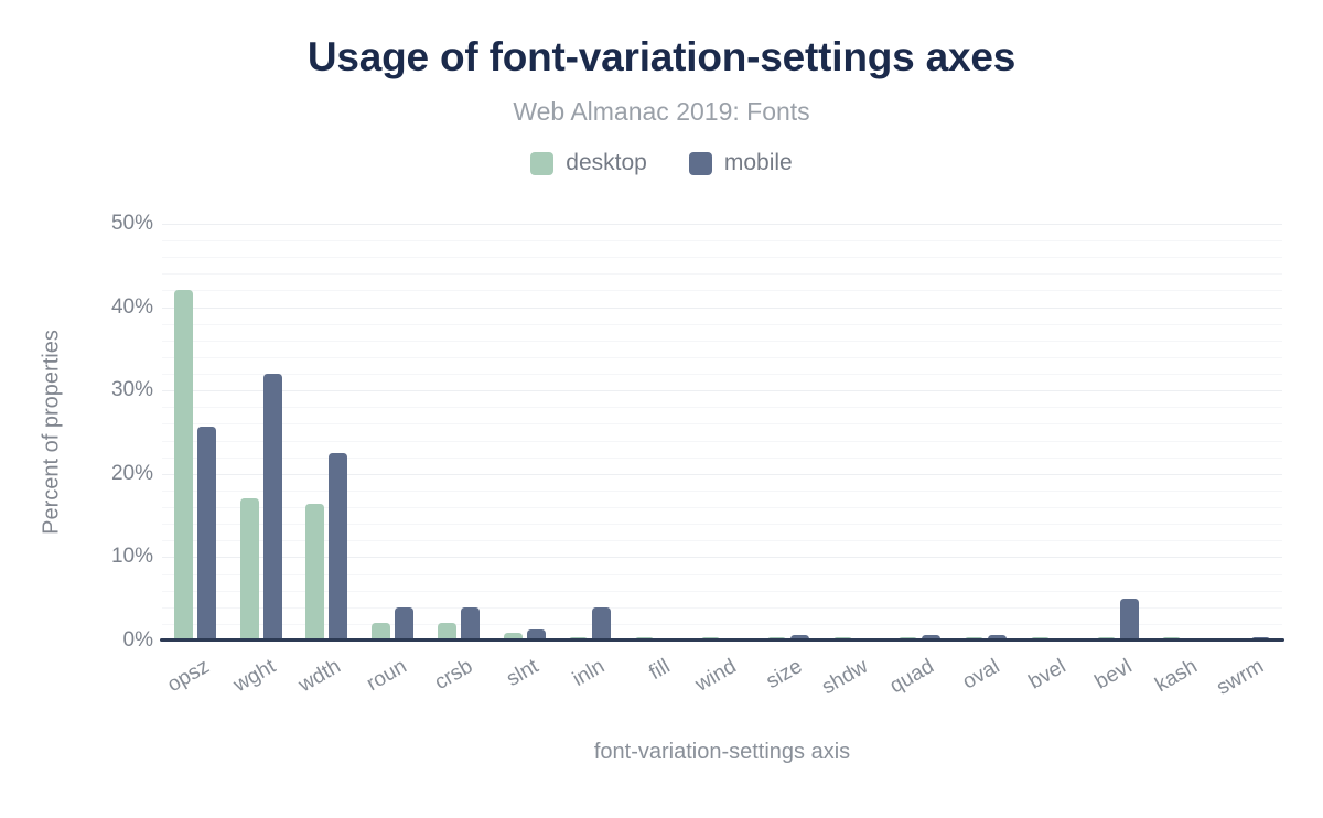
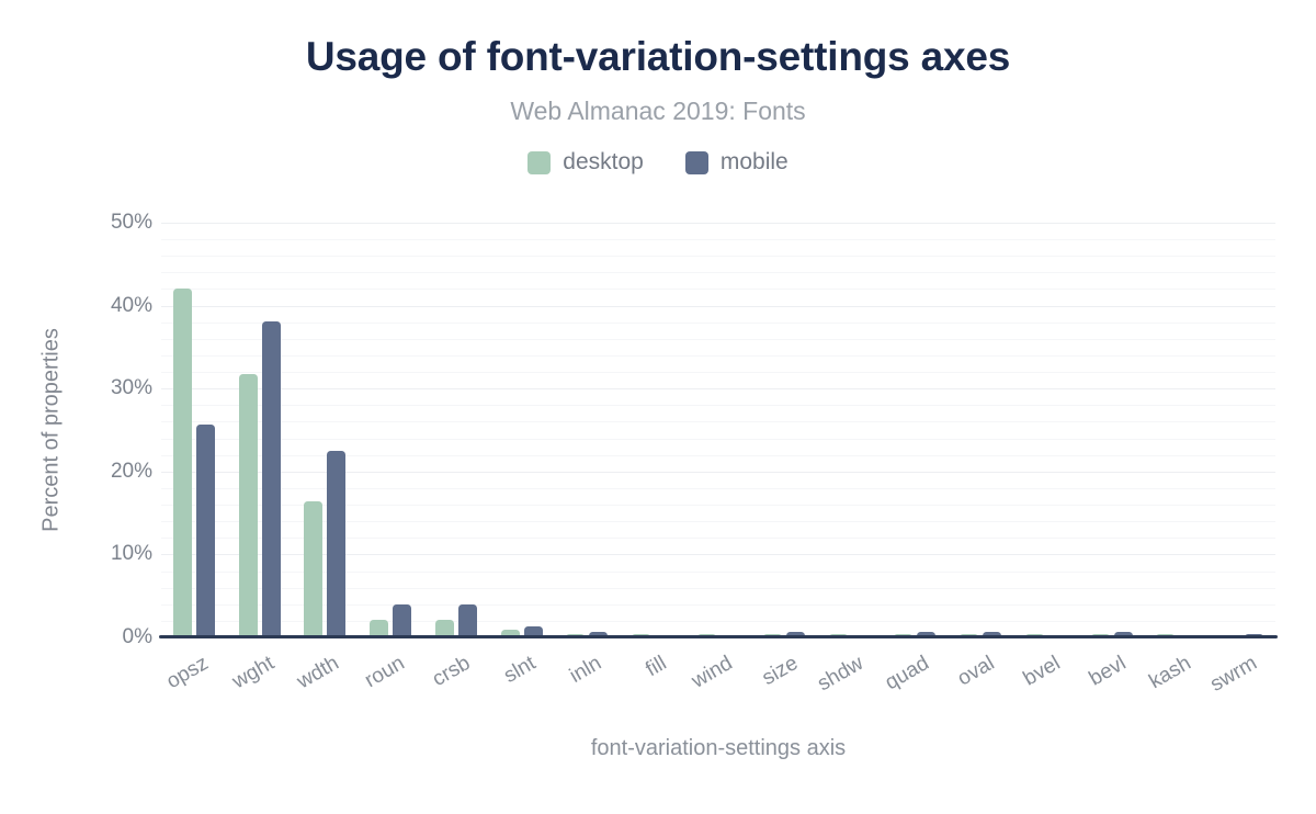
desktop/wght: 17% -> 32%
mobile/wght: 32% -> 38%
mobile/inln: 4% -> 1%
mobile/bevl: 5% -> 1%
